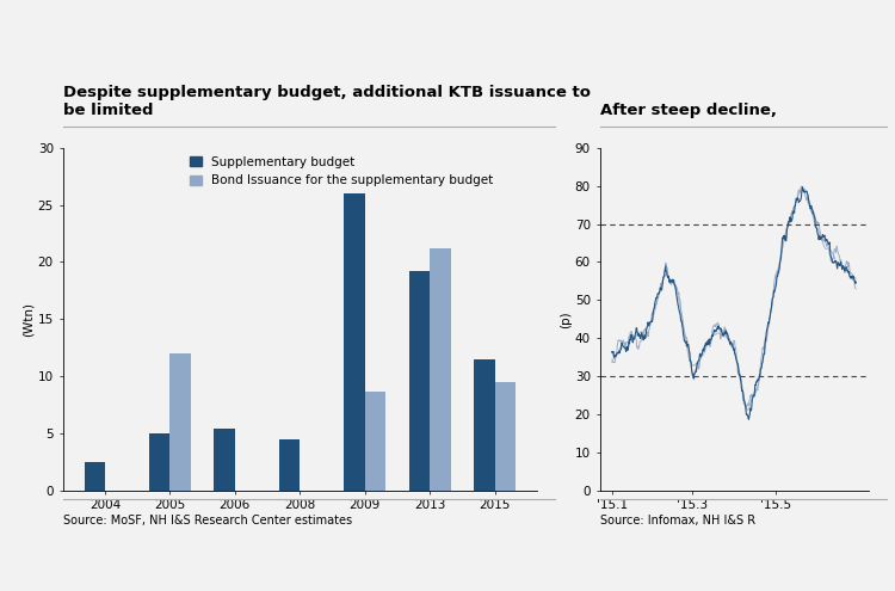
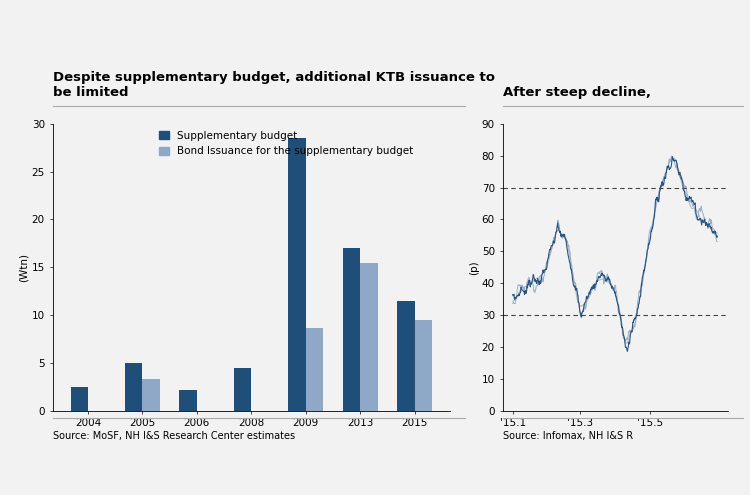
Bond Issuance for the supplementary budget/2005: 12.0 -> 3.3
Supplementary budget/2006: 5.4 -> 2.2
Supplementary budget/2009: 26.0 -> 28.5
Supplementary budget/2013: 19.2 -> 17.0
Bond Issuance for the supplementary budget/2013: 21.2 -> 15.5
